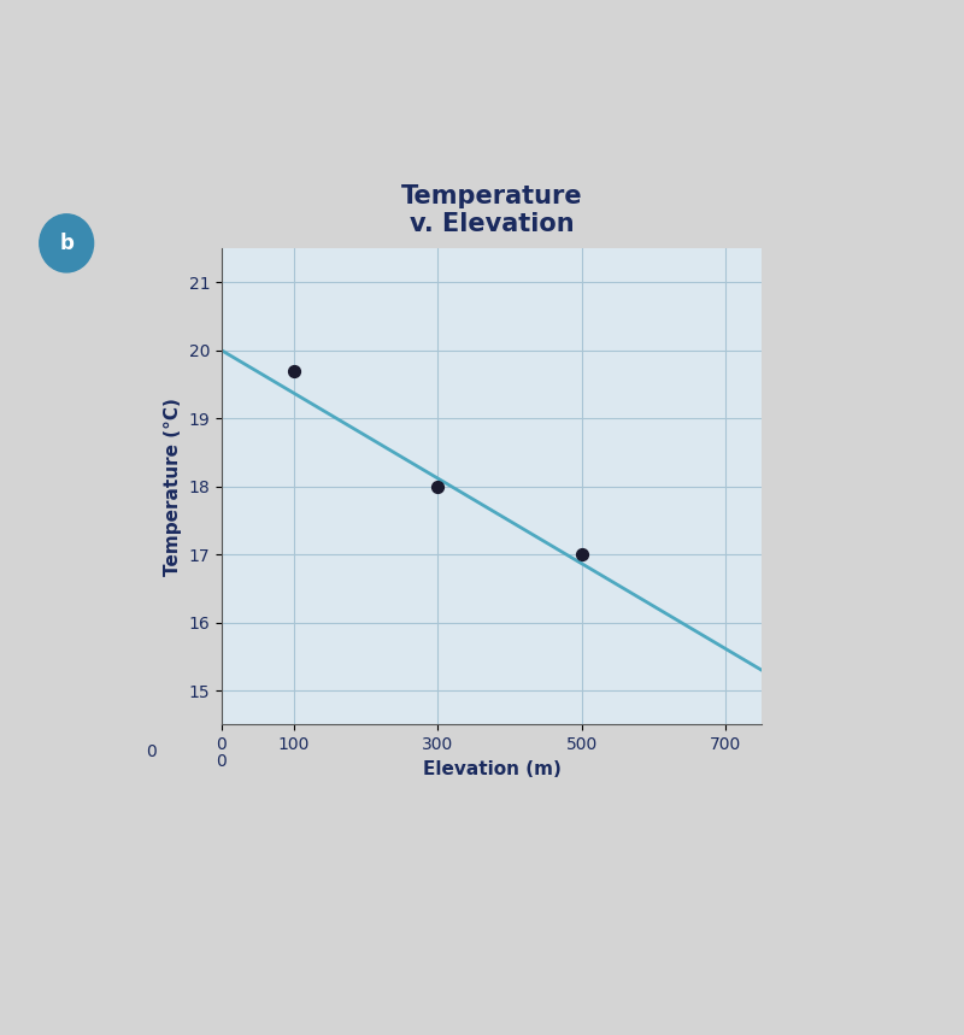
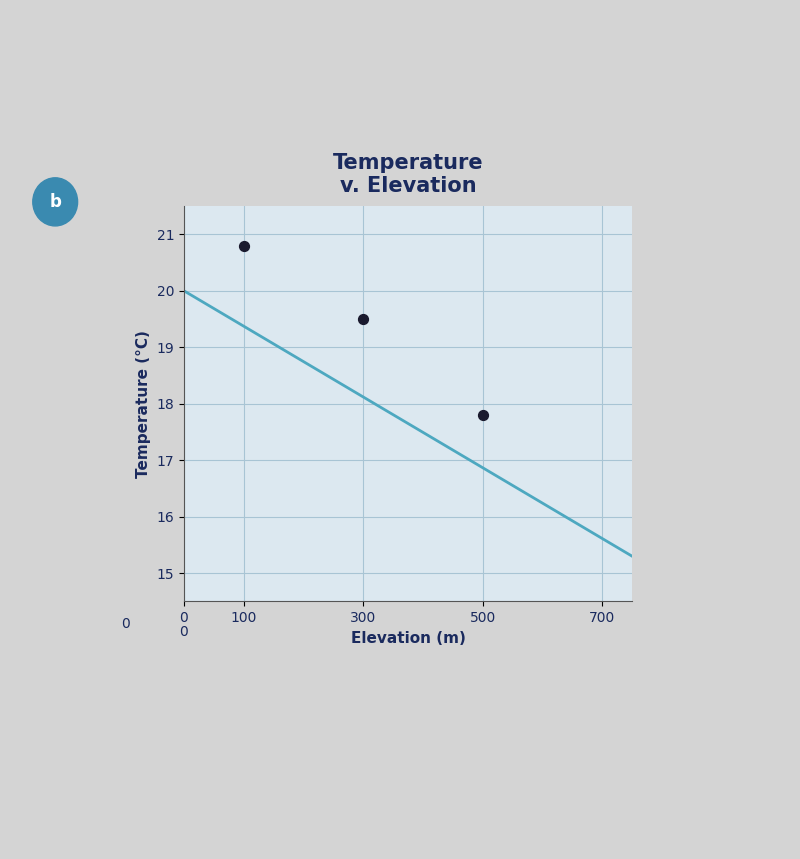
100: 19.7 -> 20.8
300: 18.0 -> 19.5
500: 17.0 -> 17.8
